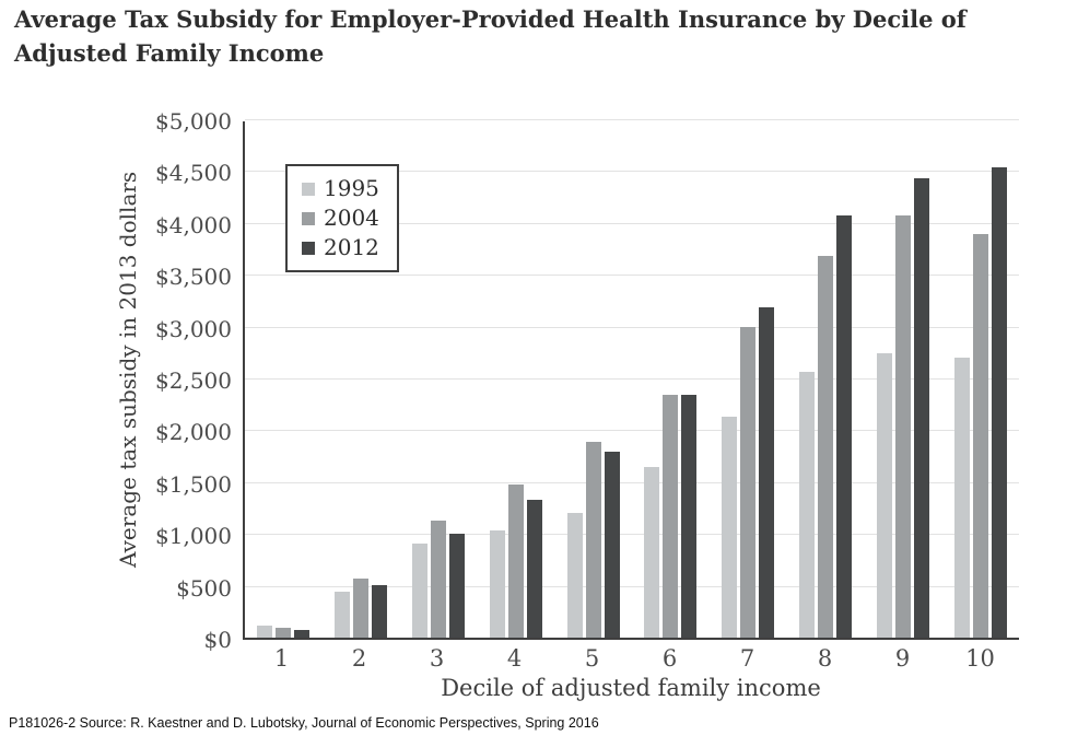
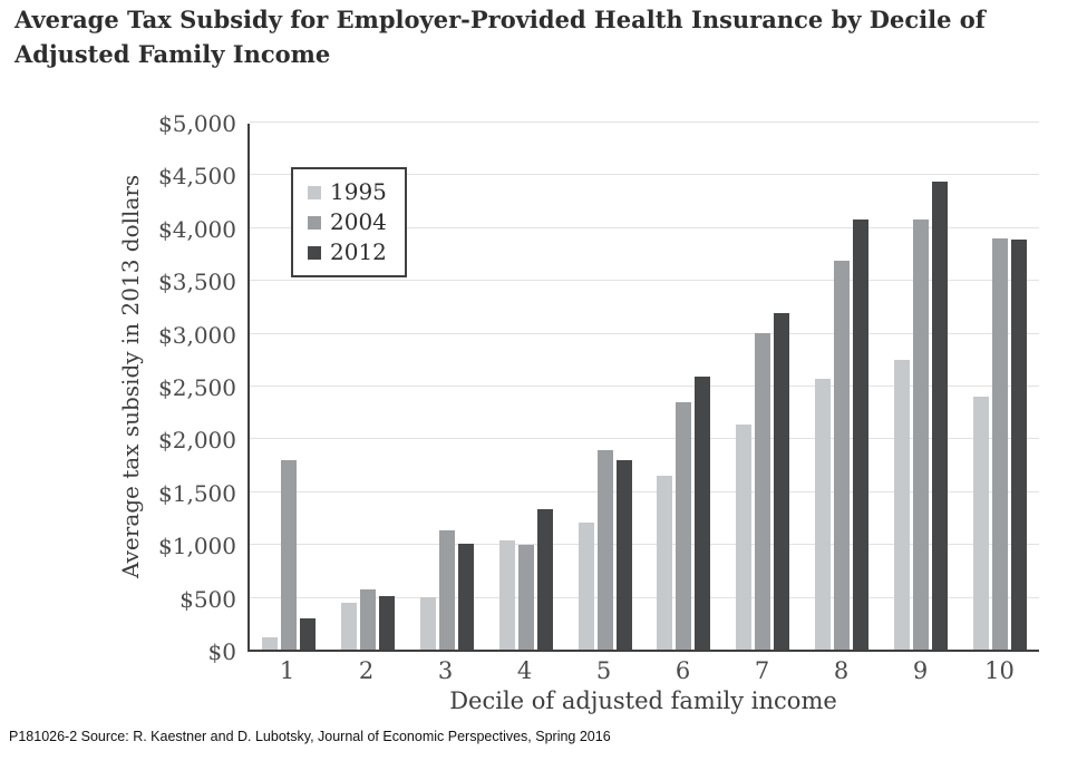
2004/1: $100 -> $1800
2012/1: $100 -> $300
1995/3: $900 -> $500
2004/4: $1500 -> $1000
2012/6: $2400 -> $2600
1995/10: $2700 -> $2400
2012/10: $4600 -> $3900
